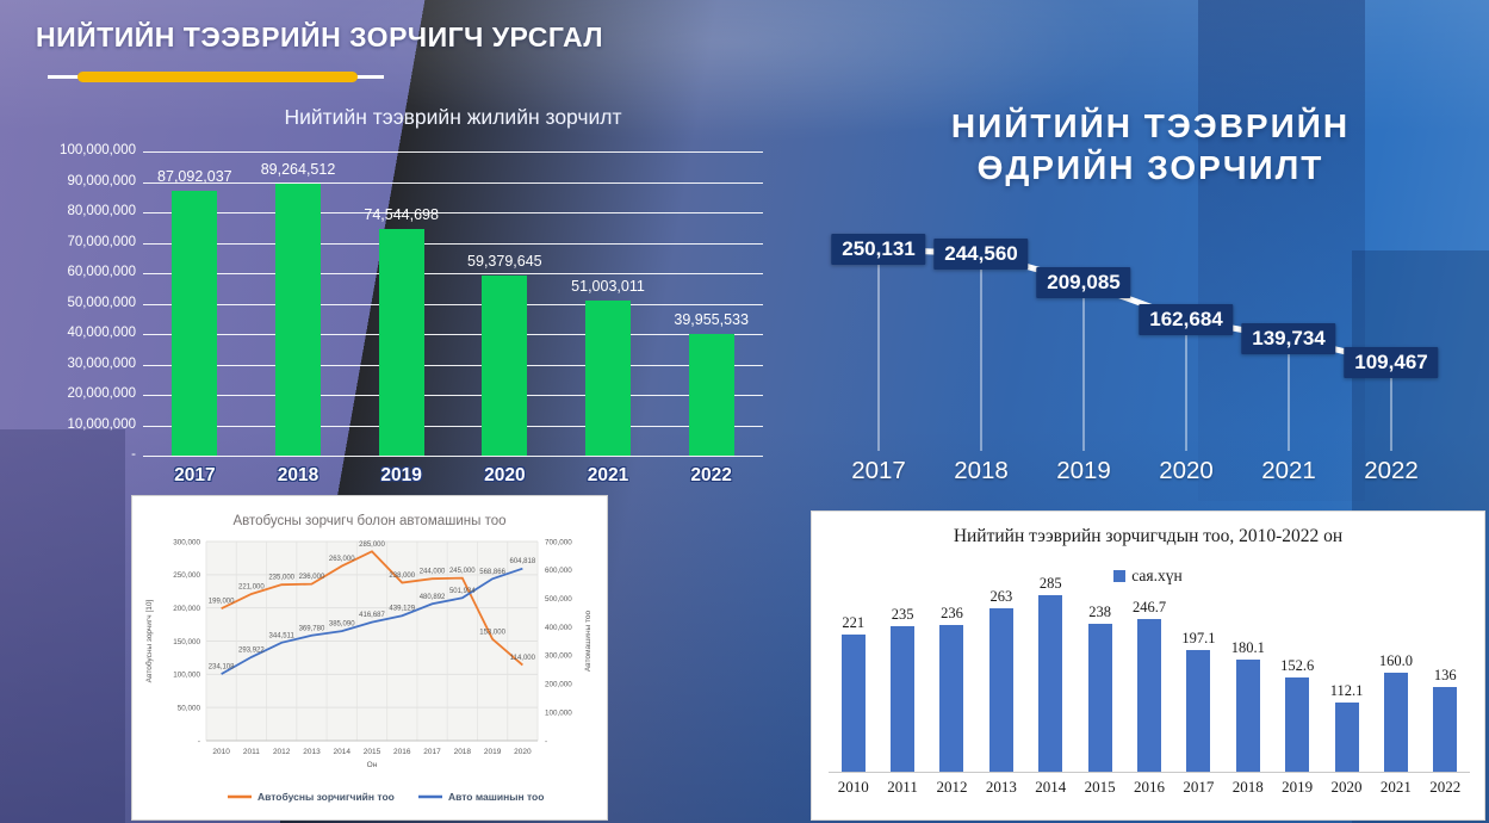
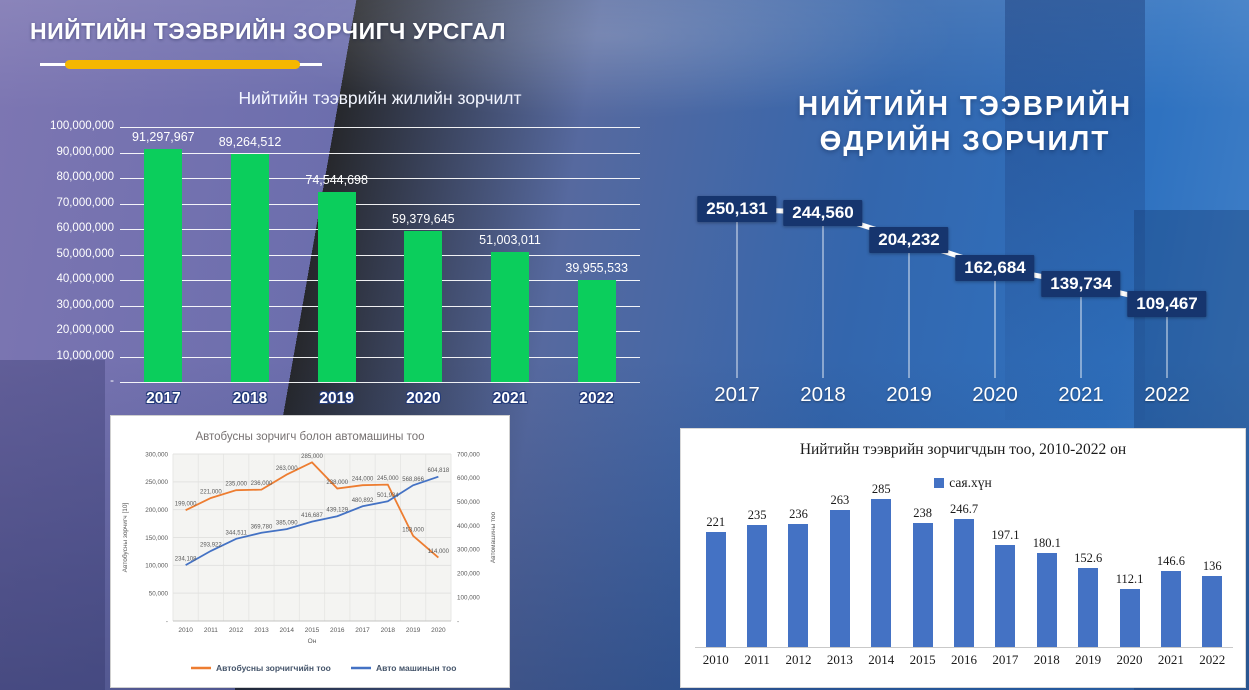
Нийтийн тээврийн жилийн зорчилт/2017: 87,092,037 -> 91,297,967
НИЙТИЙН ТЭЭВРИЙН ӨДРИЙН ЗОРЧИЛТ/2019: 209,085 -> 204,232
Нийтийн тээврийн зорчигчдын тоо, 2010-2022 он/2021: 160.0 -> 146.6
